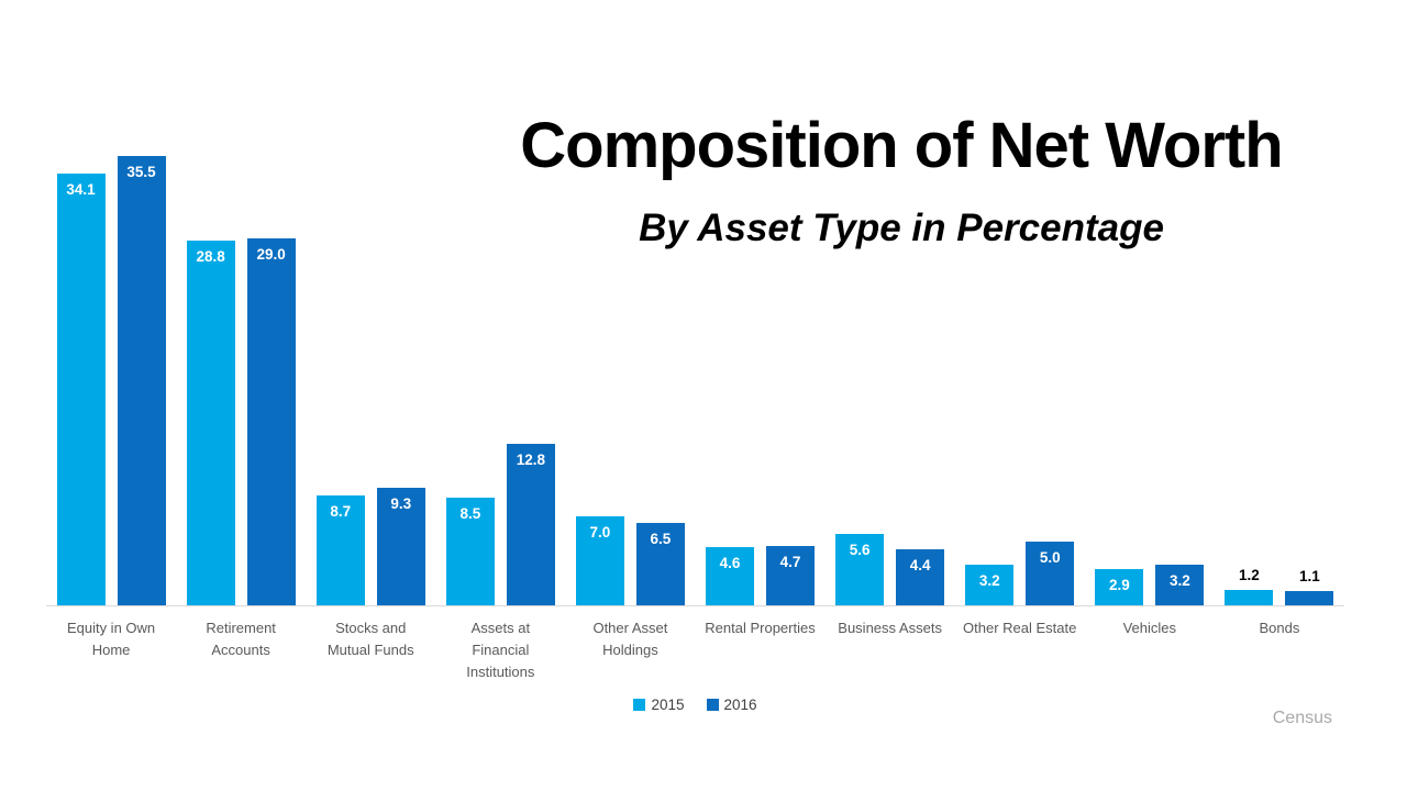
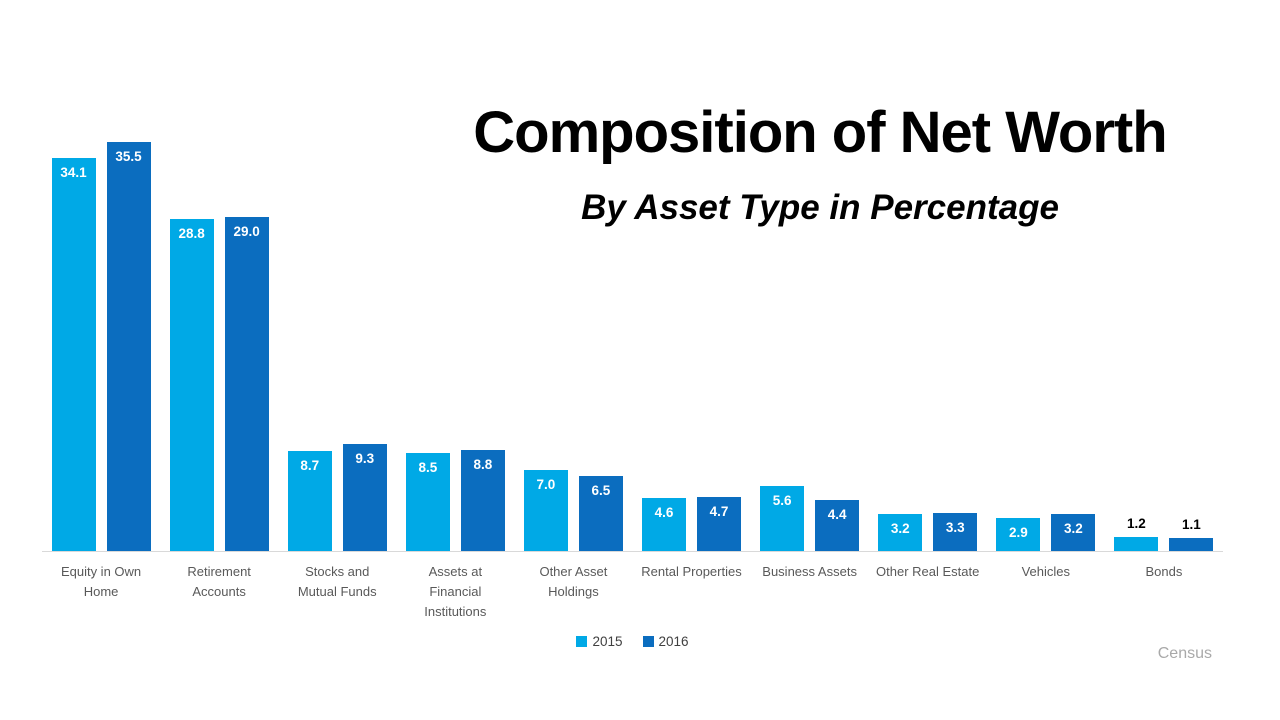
2016/Assets at Financial Institutions: 12.8 -> 8.8
2016/Other Real Estate: 5.0 -> 3.3
